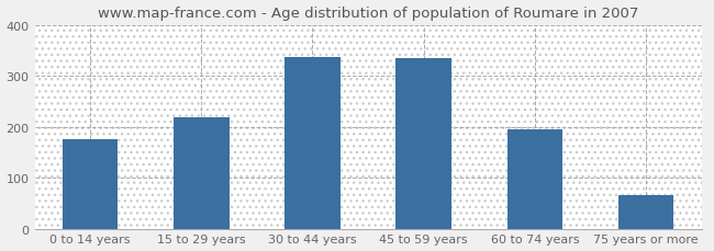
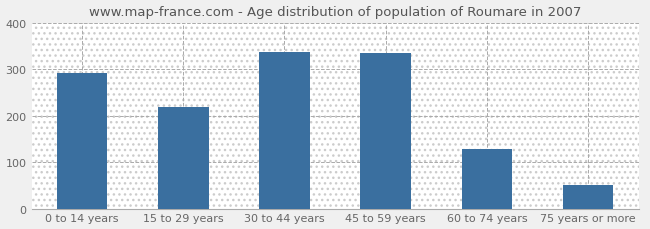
0 to 14 years: 175 -> 292
60 to 74 years: 195 -> 129
75 years or more: 65 -> 50
